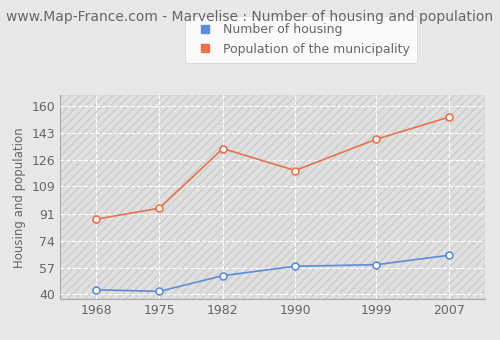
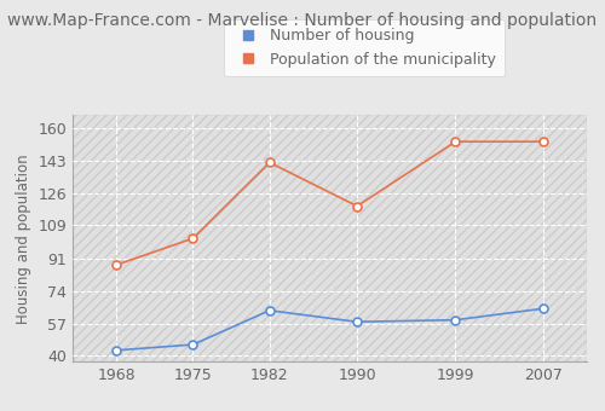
Number of housing/1975: 42 -> 46
Population of the municipality/1975: 95 -> 102
Number of housing/1982: 52 -> 64
Population of the municipality/1982: 133 -> 142
Population of the municipality/1999: 139 -> 153
